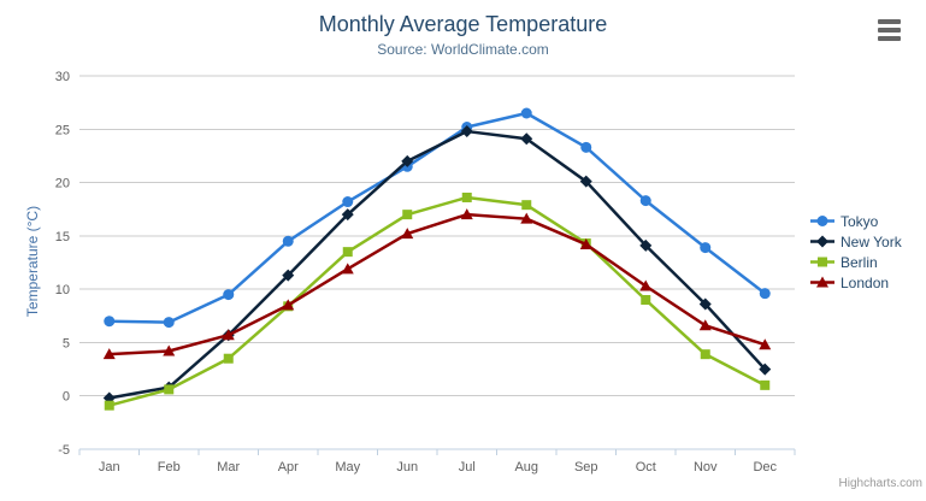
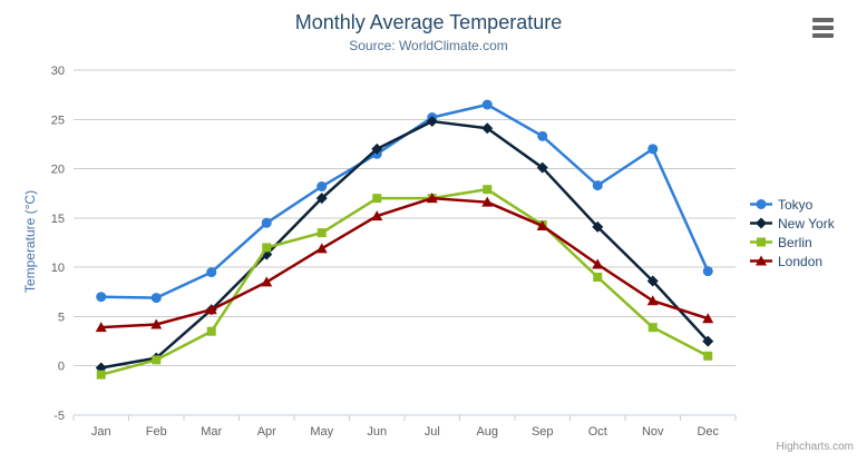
Berlin/Apr: 8 -> 12
Berlin/Jul: 19 -> 17
Tokyo/Nov: 14 -> 22
